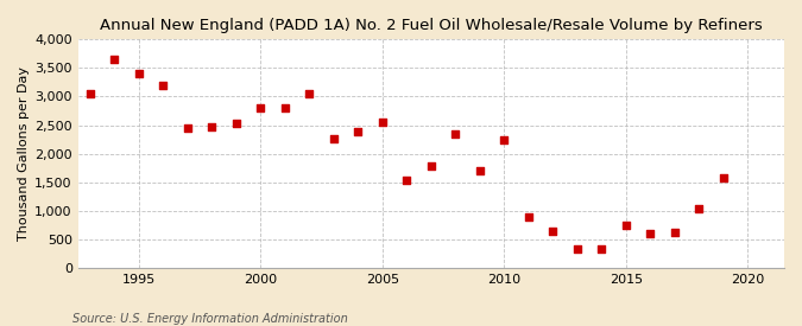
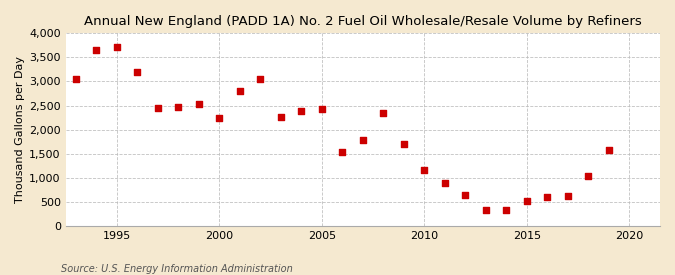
1995: 3,400 -> 3,720
2000: 2,800 -> 2,250
2005: 2,550 -> 2,420
2010: 2,250 -> 1,160
2015: 750 -> 510
